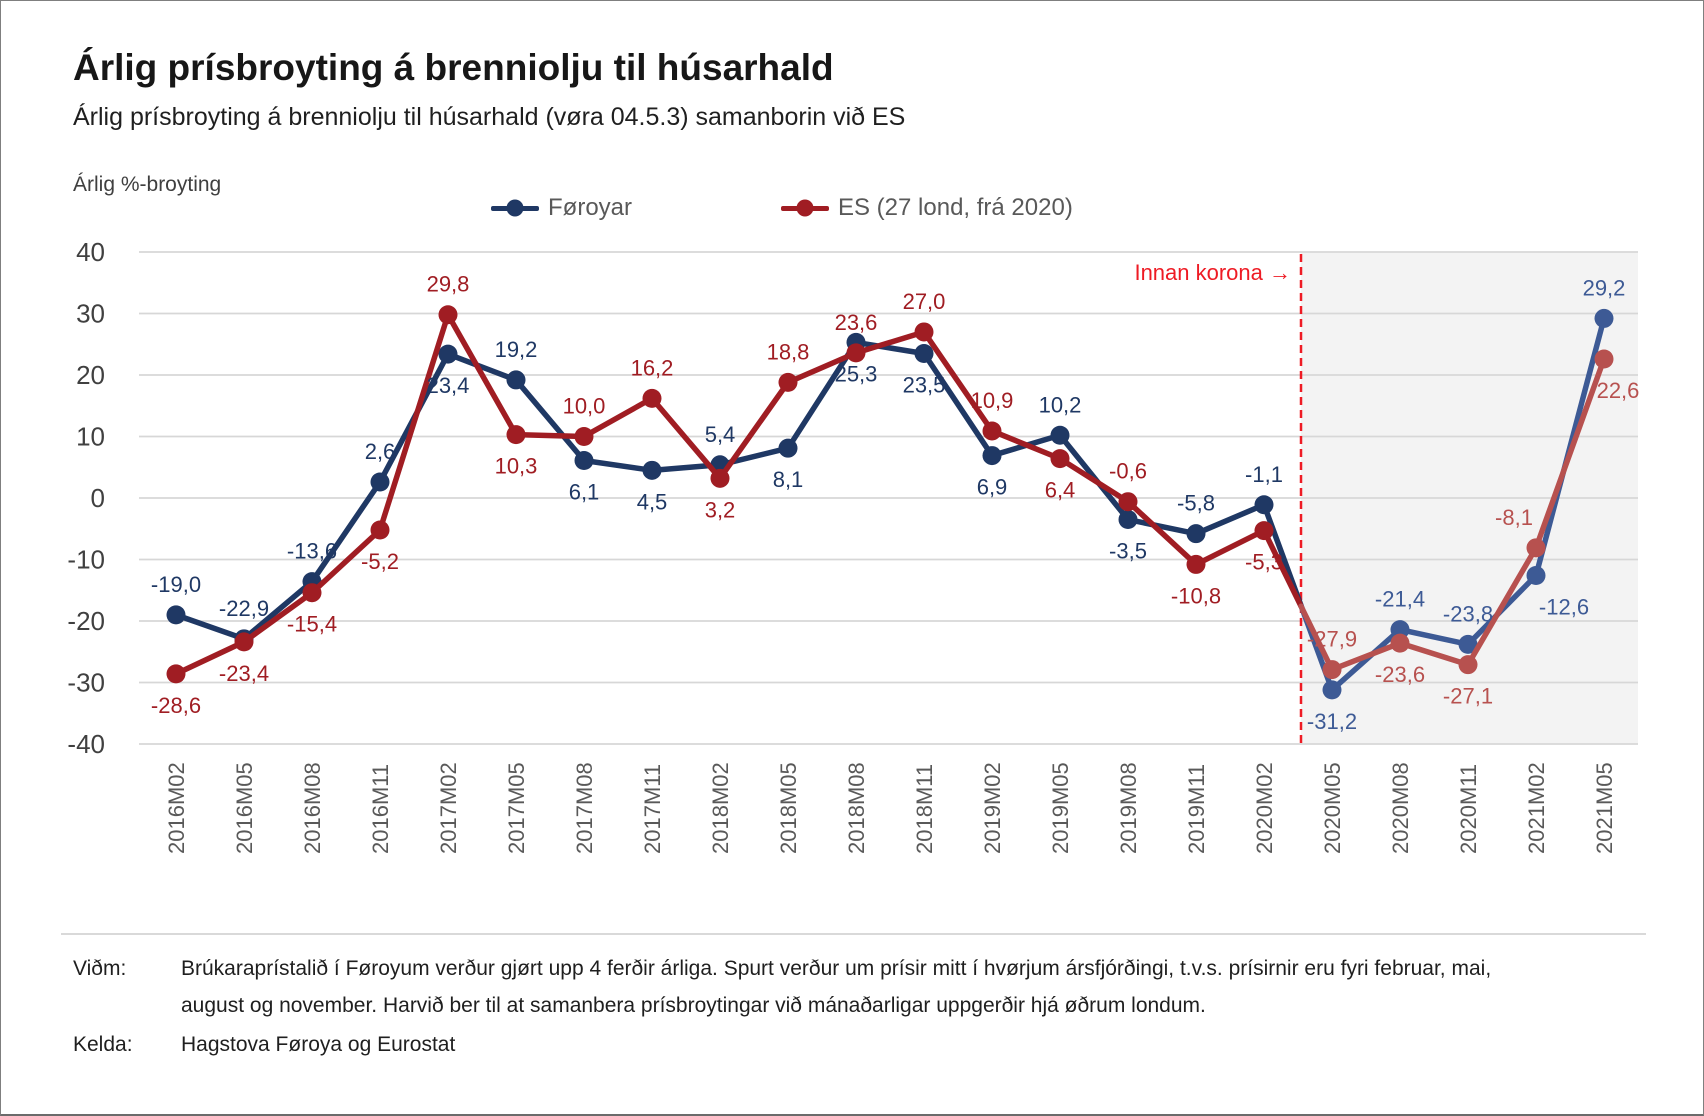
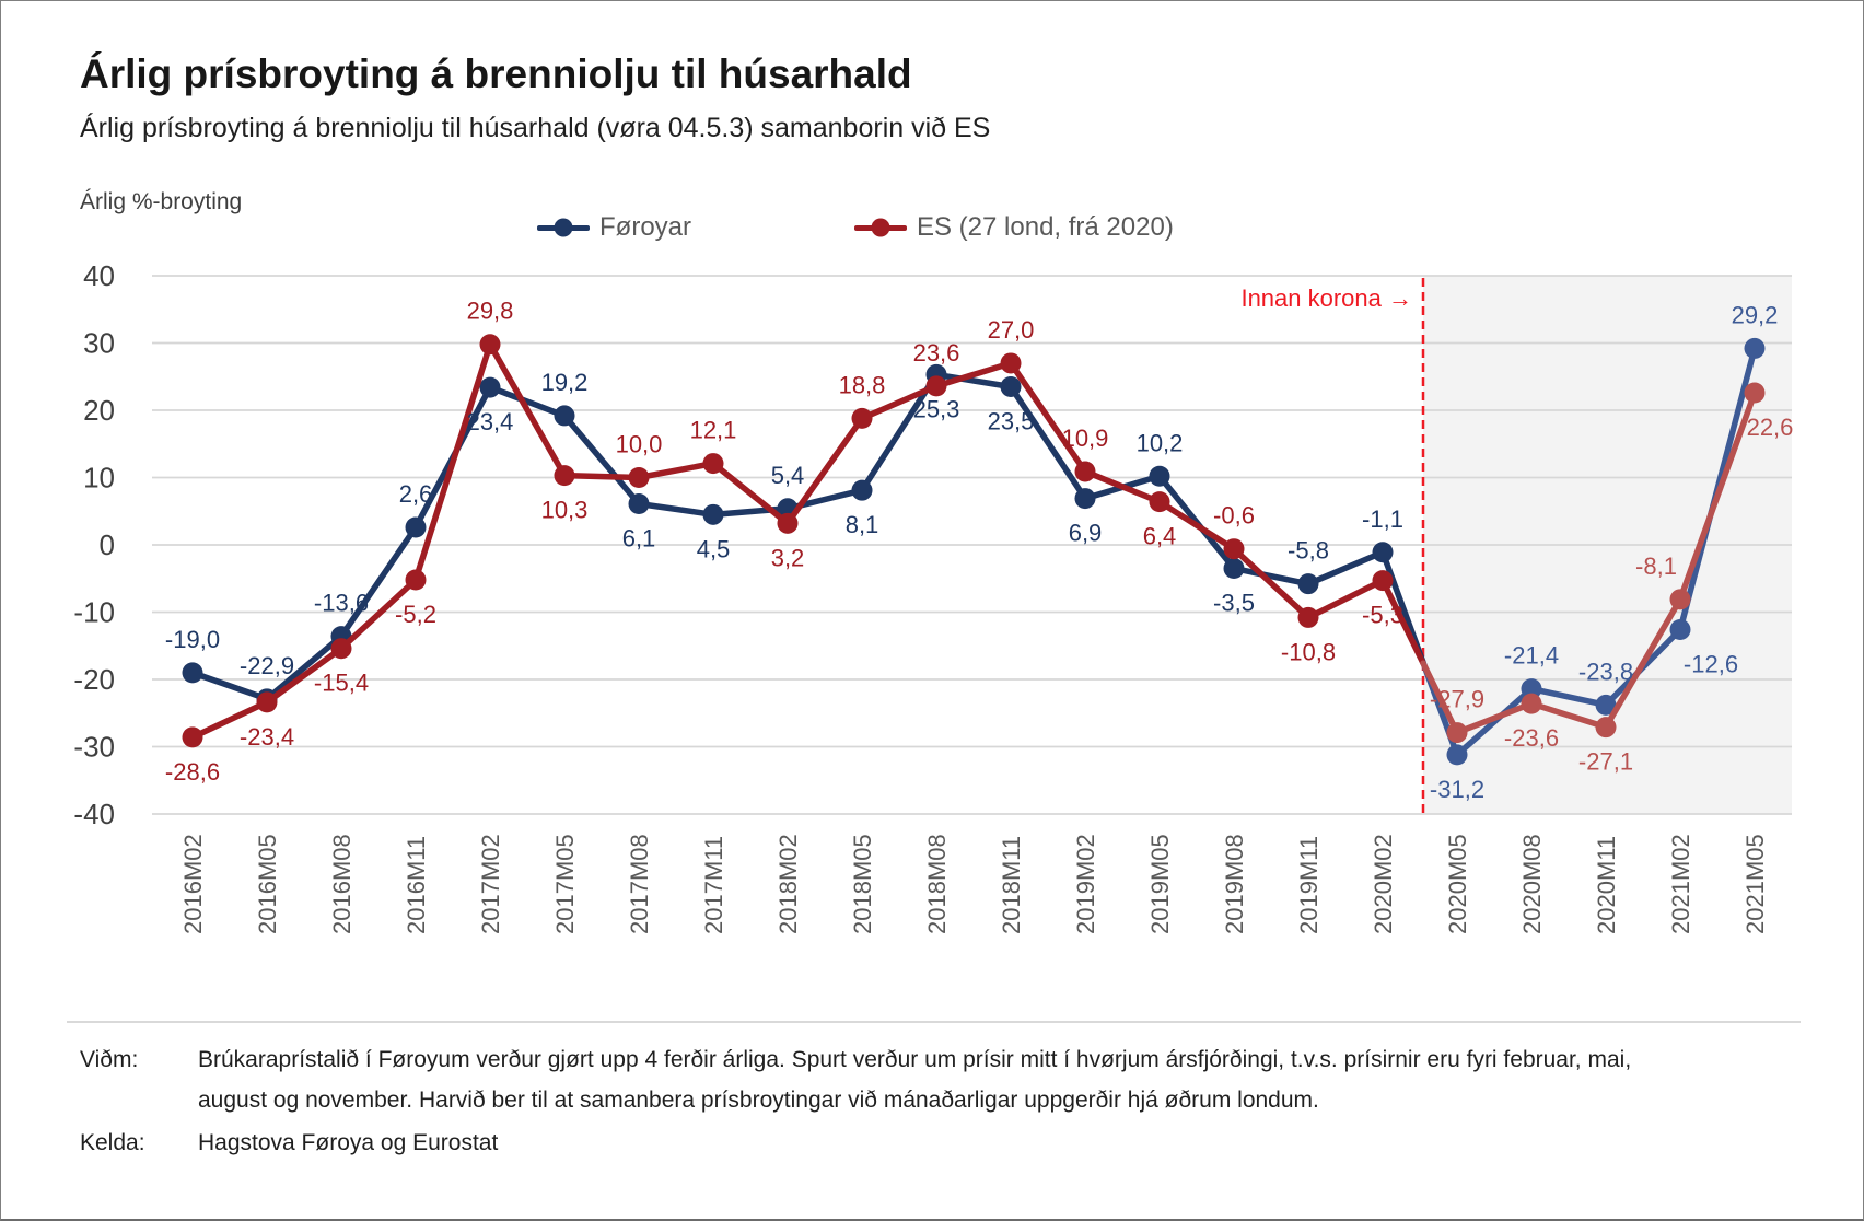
ES (27 lond, frá 2020)/2017M11: 16,2 -> 12,1
